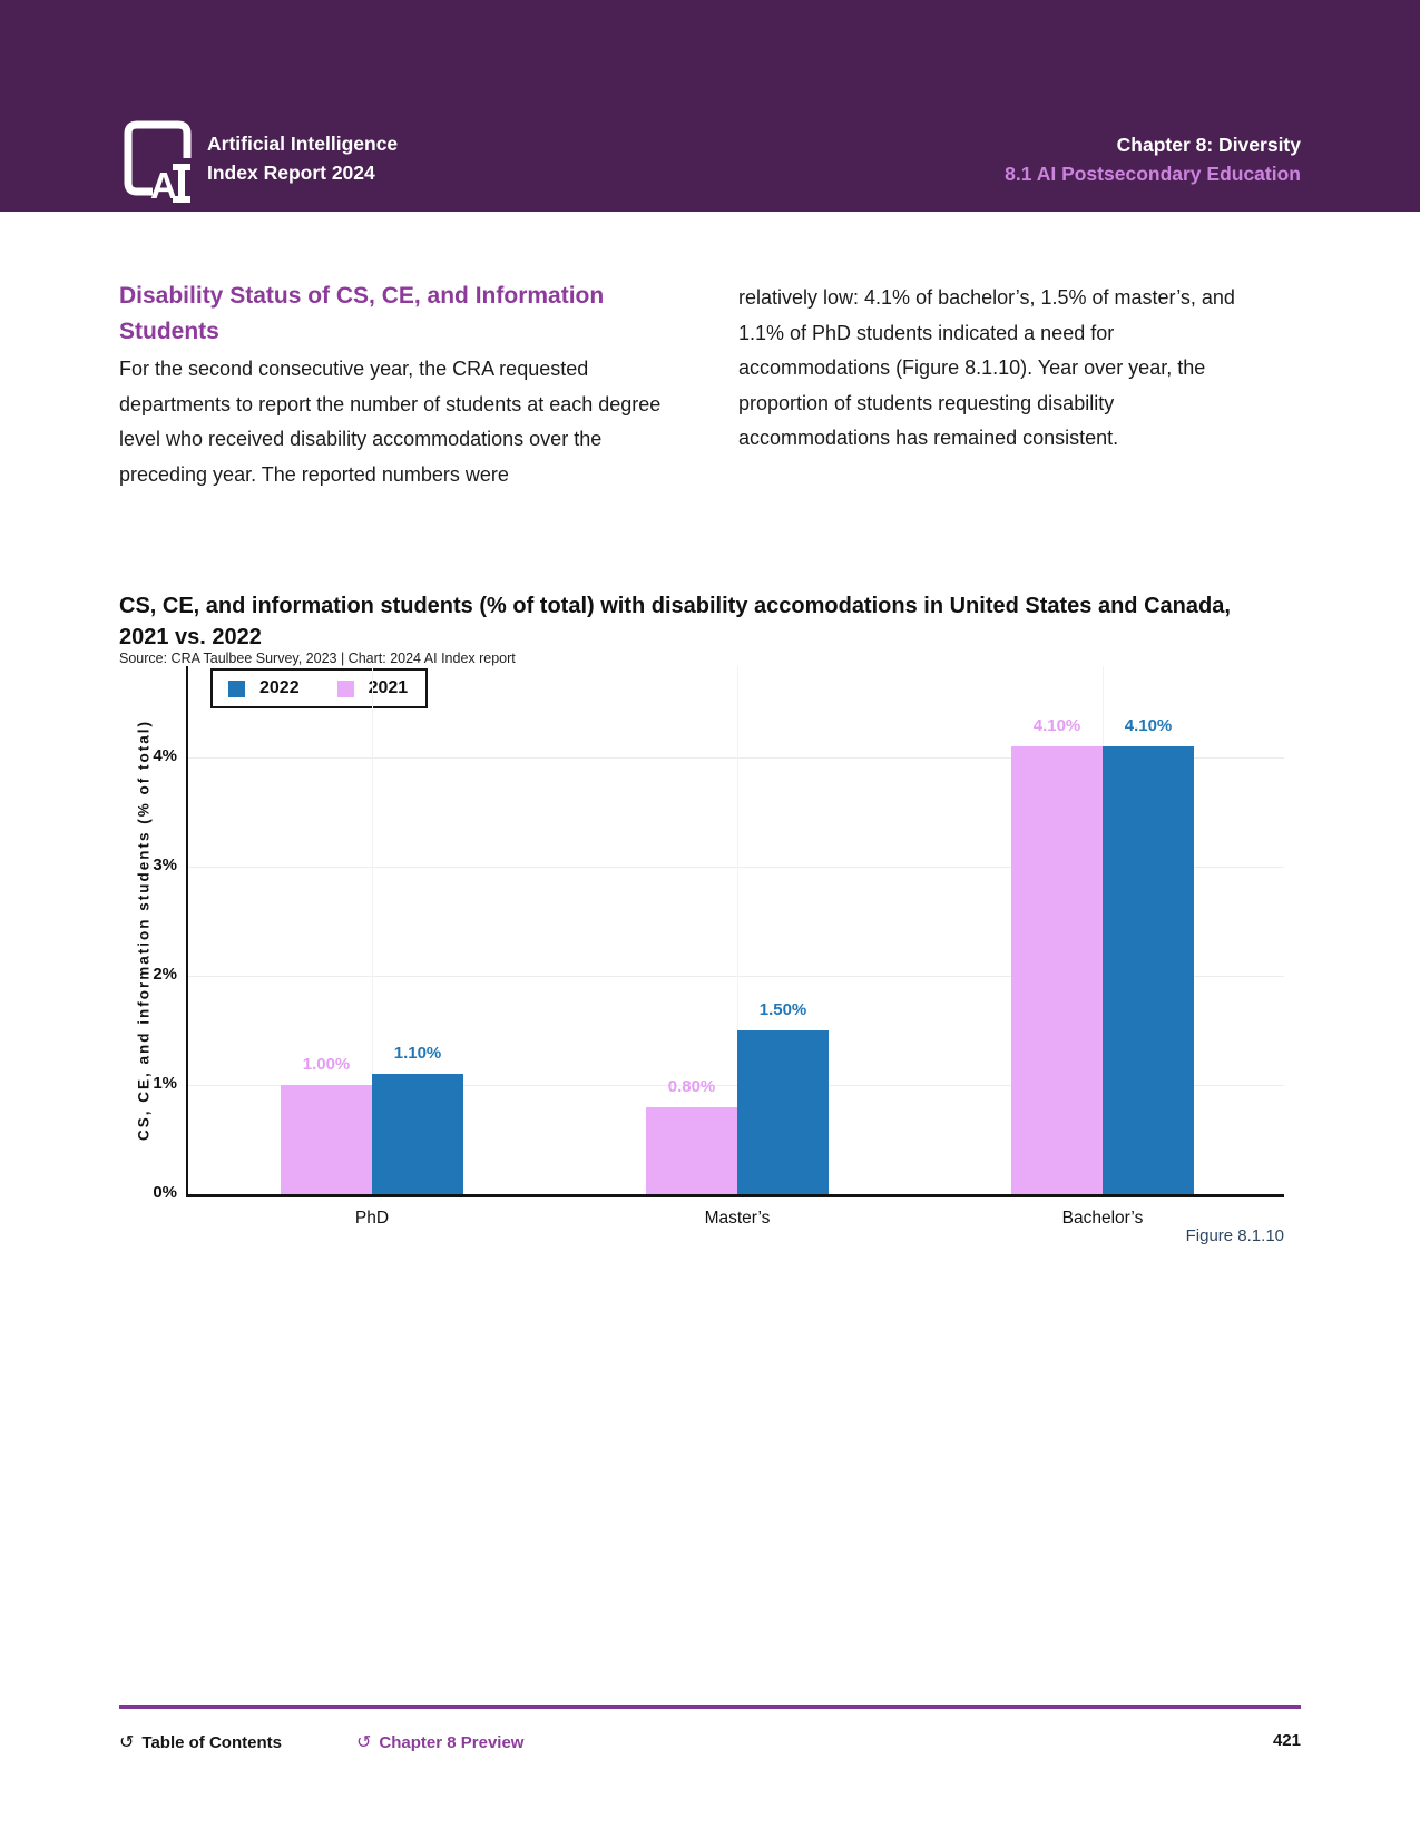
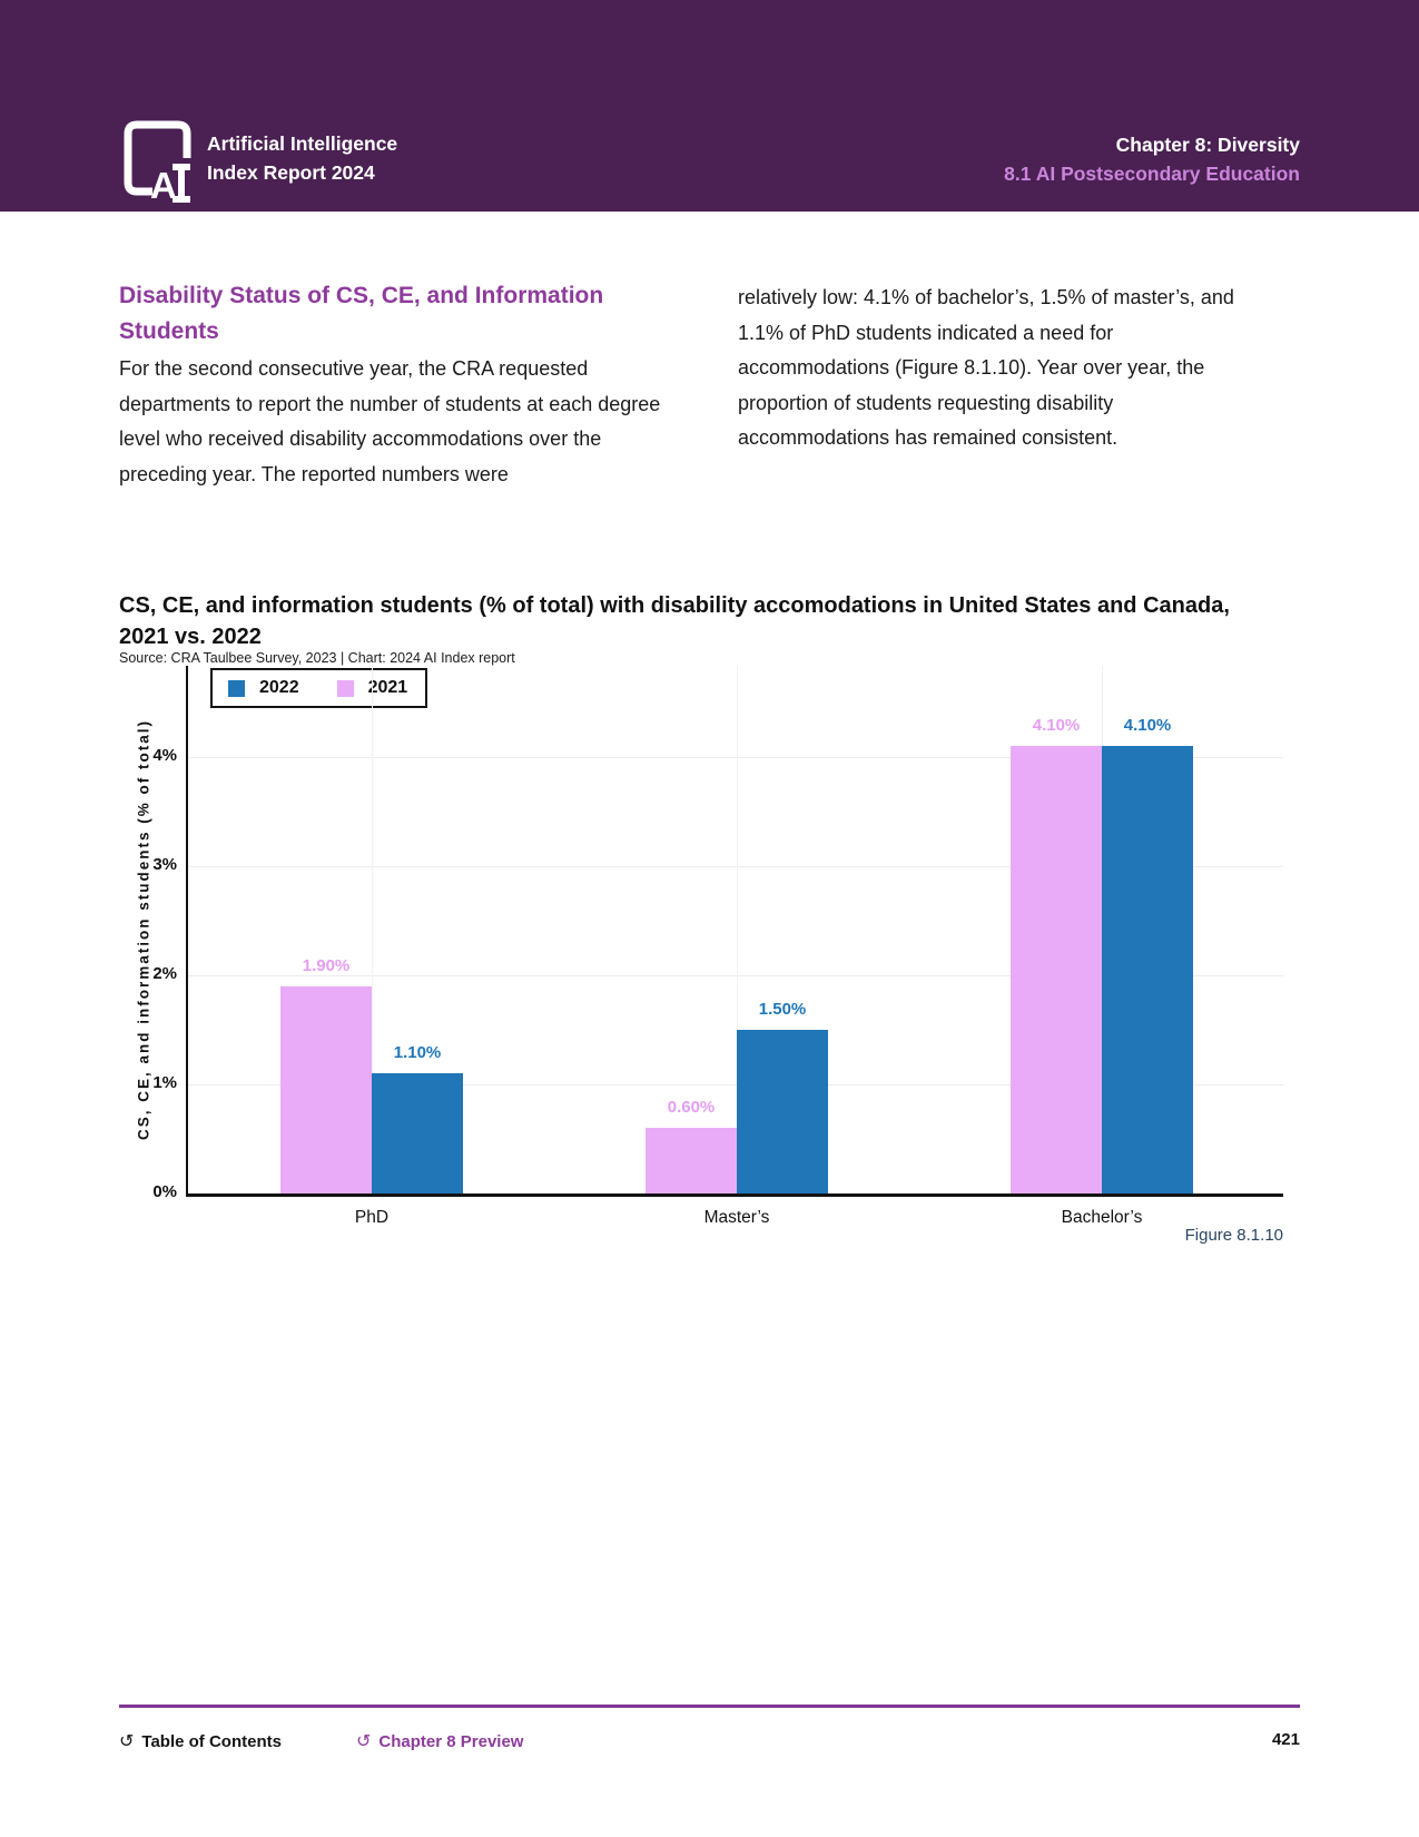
2021/PhD: 1.00% -> 1.90%
2021/Master’s: 0.80% -> 0.60%
